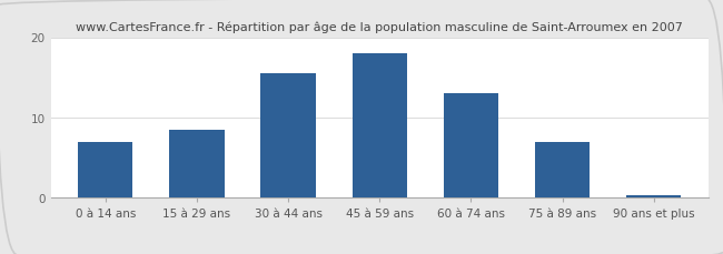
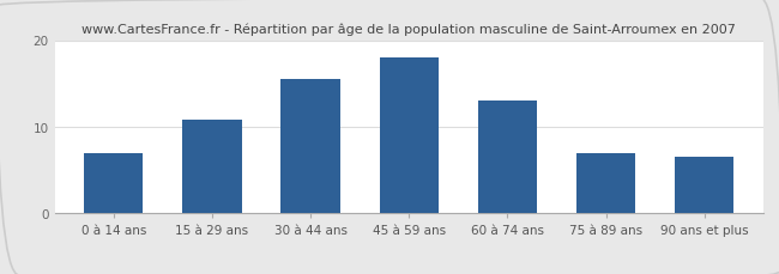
15 à 29 ans: 8.5 -> 10.8
90 ans et plus: 0.3 -> 6.6
